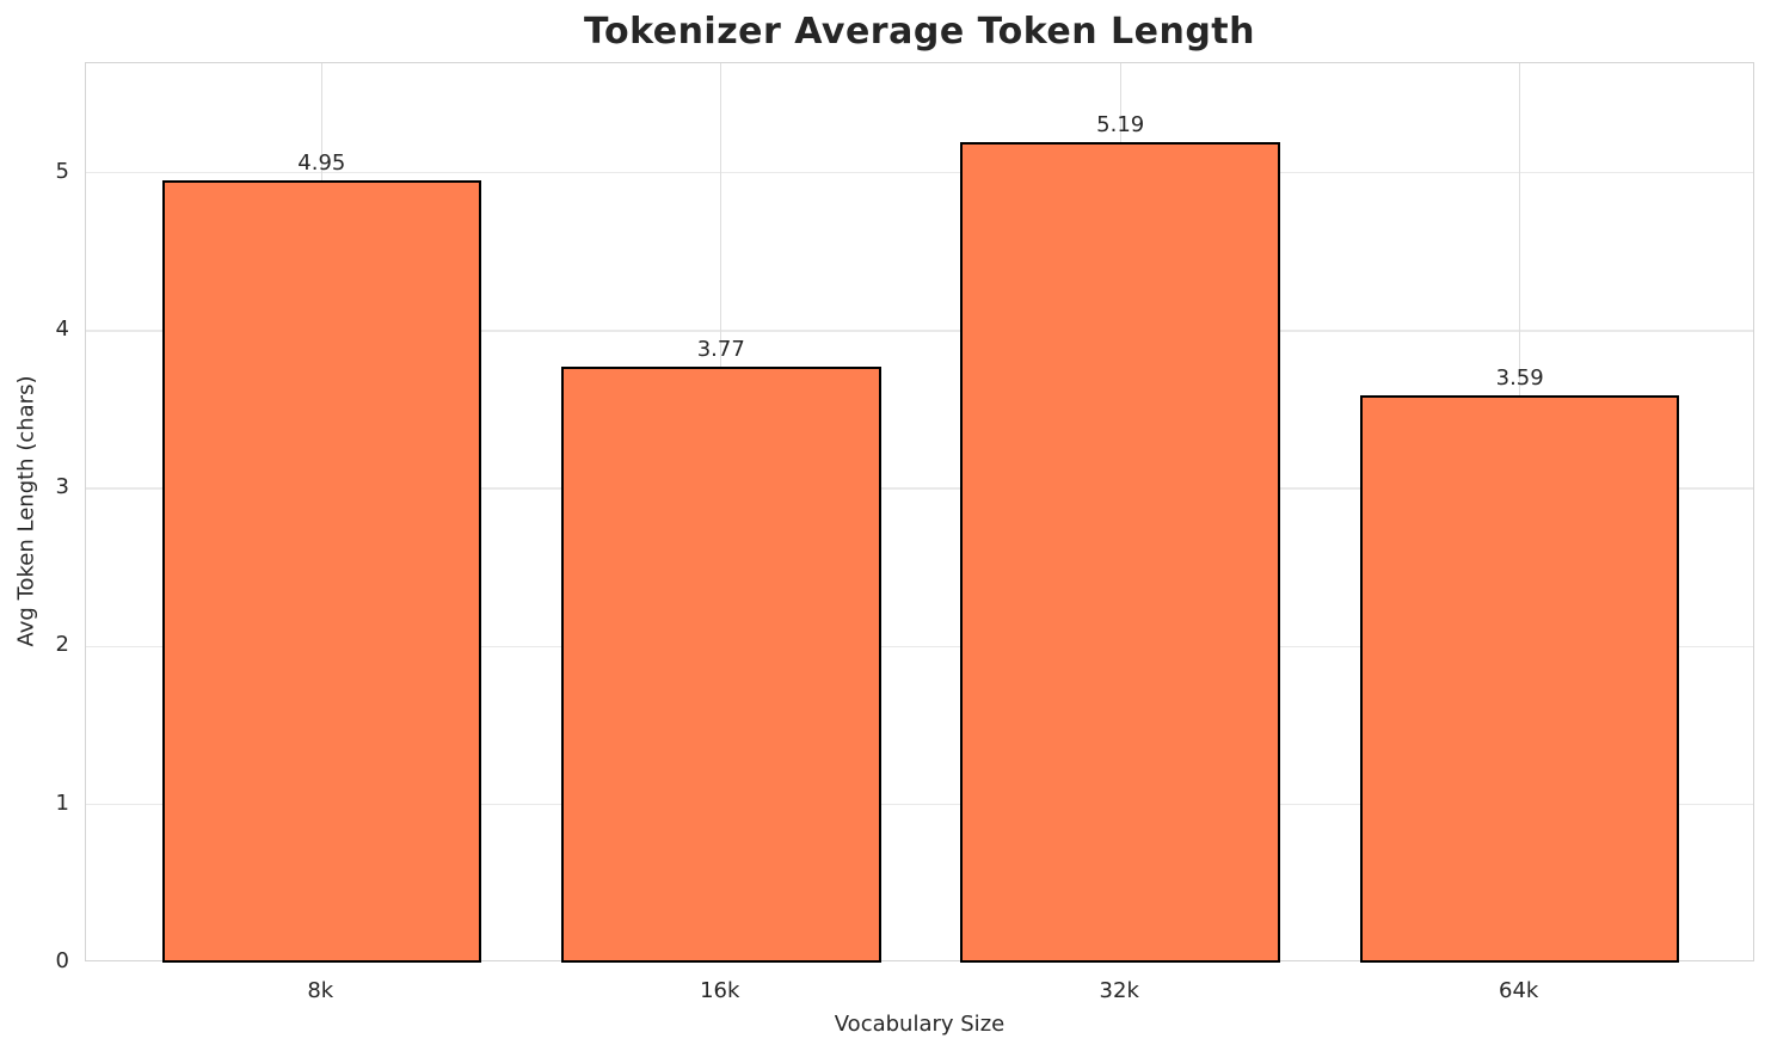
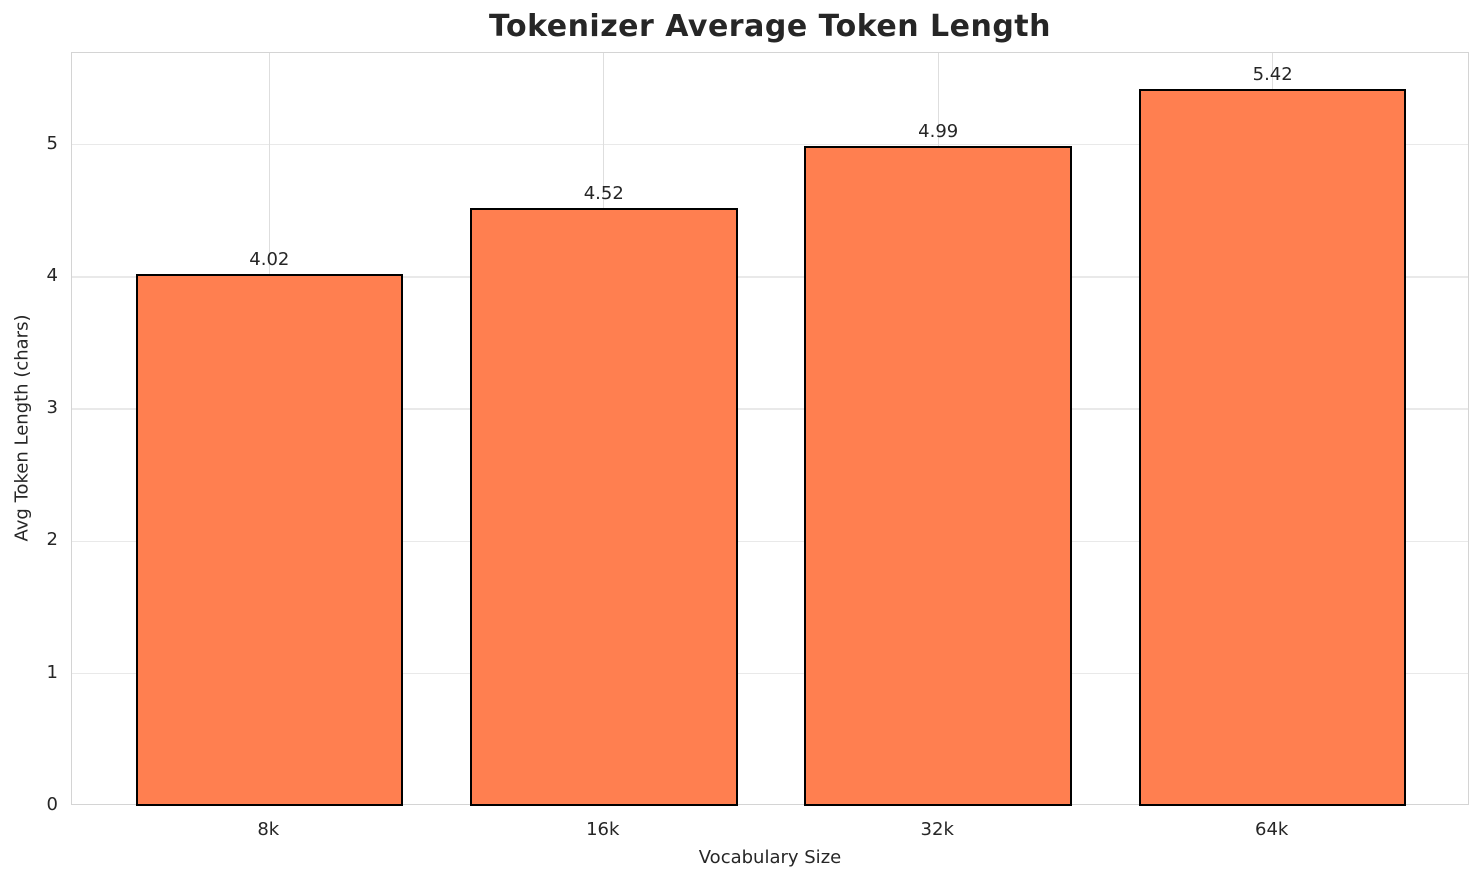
8k: 4.95 -> 4.02
16k: 3.77 -> 4.52
32k: 5.19 -> 4.99
64k: 3.59 -> 5.42
